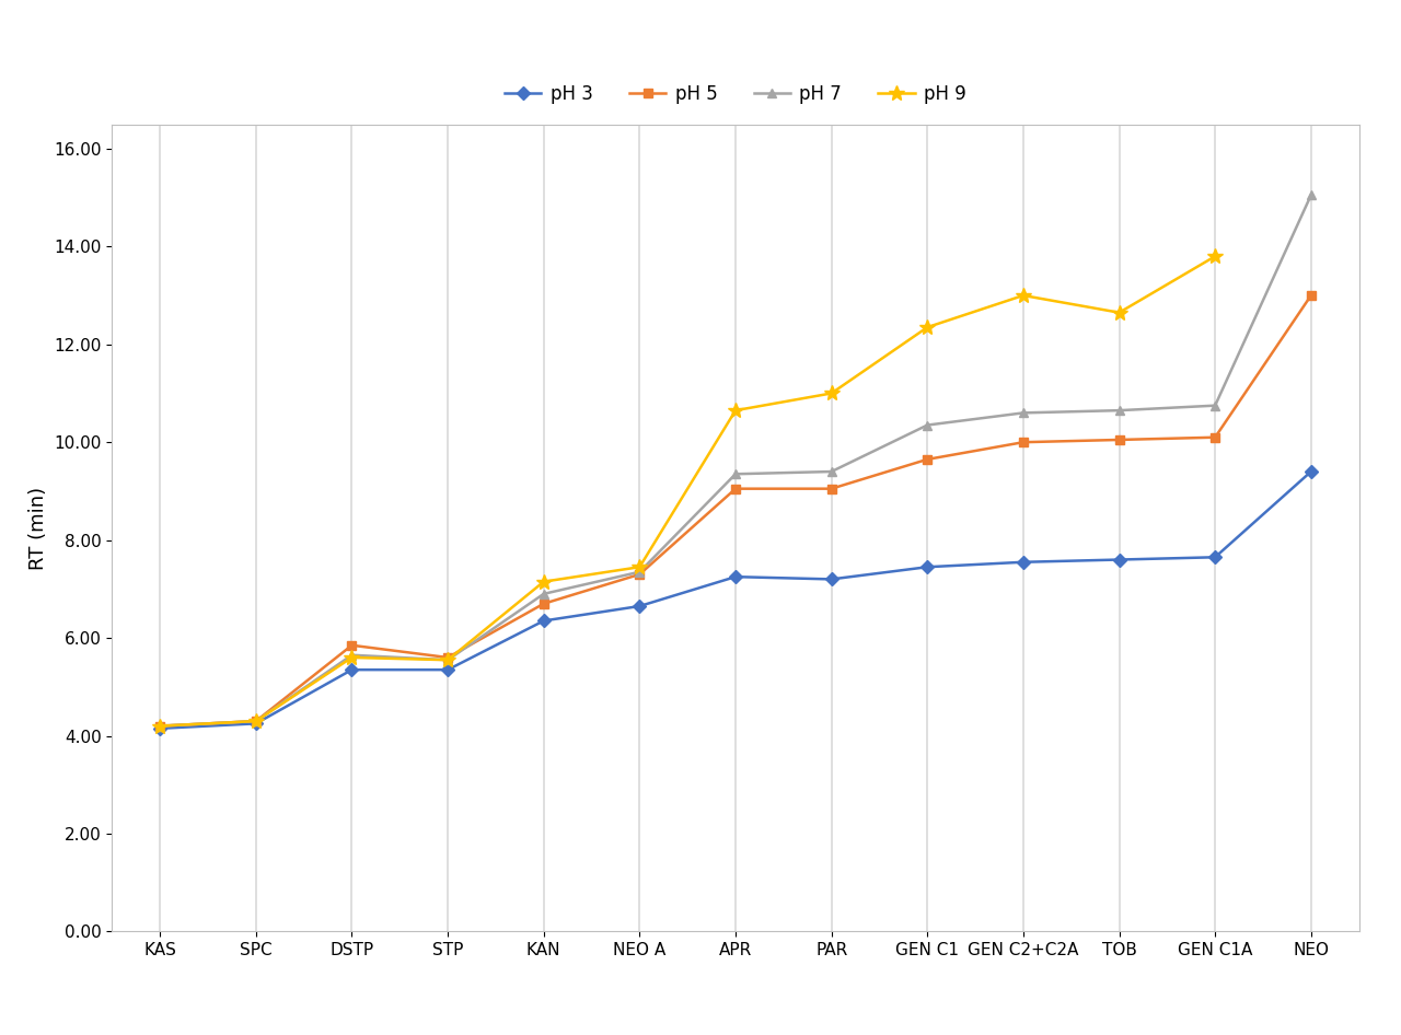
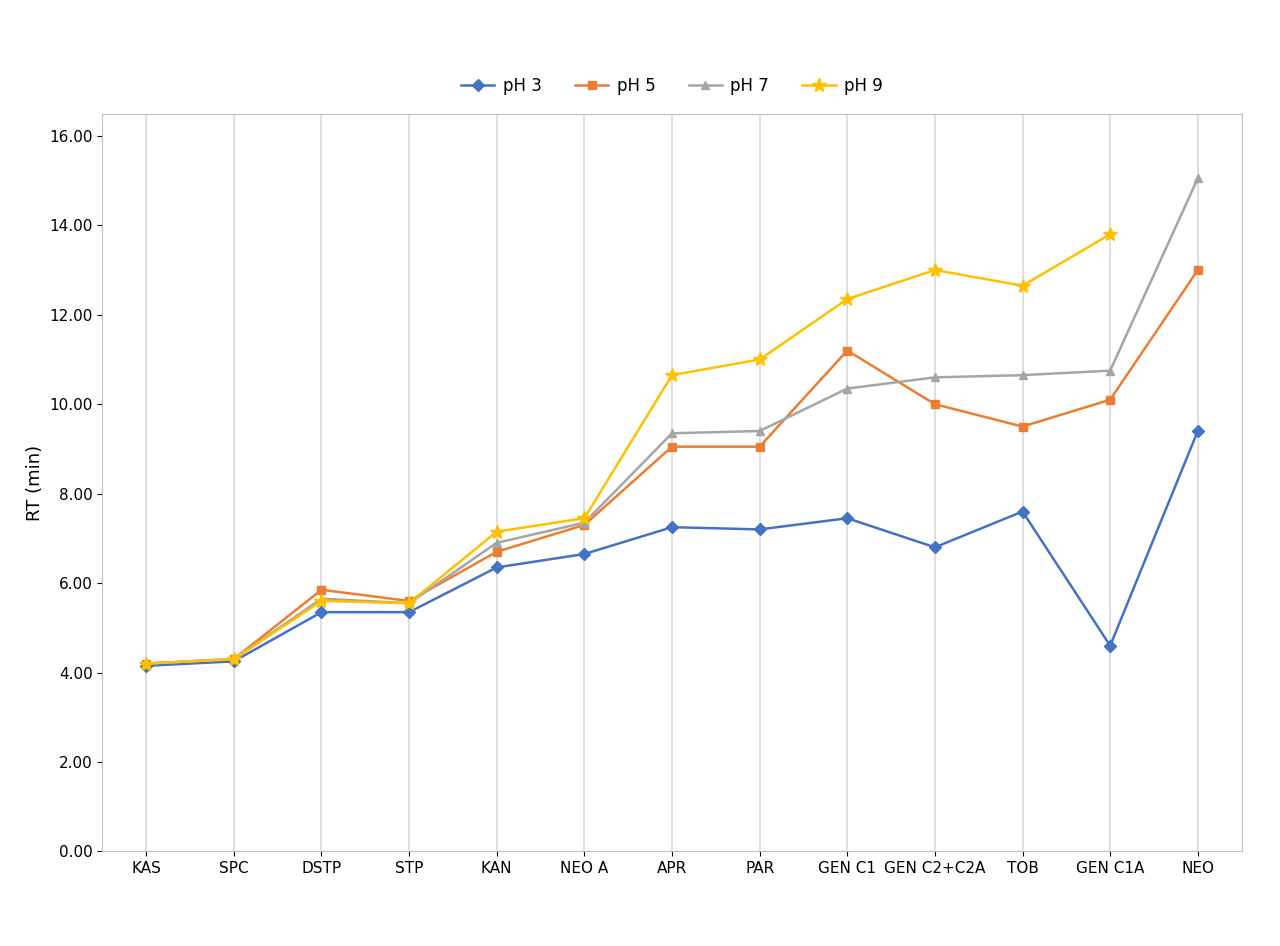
pH 5/GEN C1: 9.65 -> 11.20
pH 3/GEN C2+C2A: 7.55 -> 6.80
pH 5/TOB: 10.05 -> 9.50
pH 3/GEN C1A: 7.65 -> 4.60
